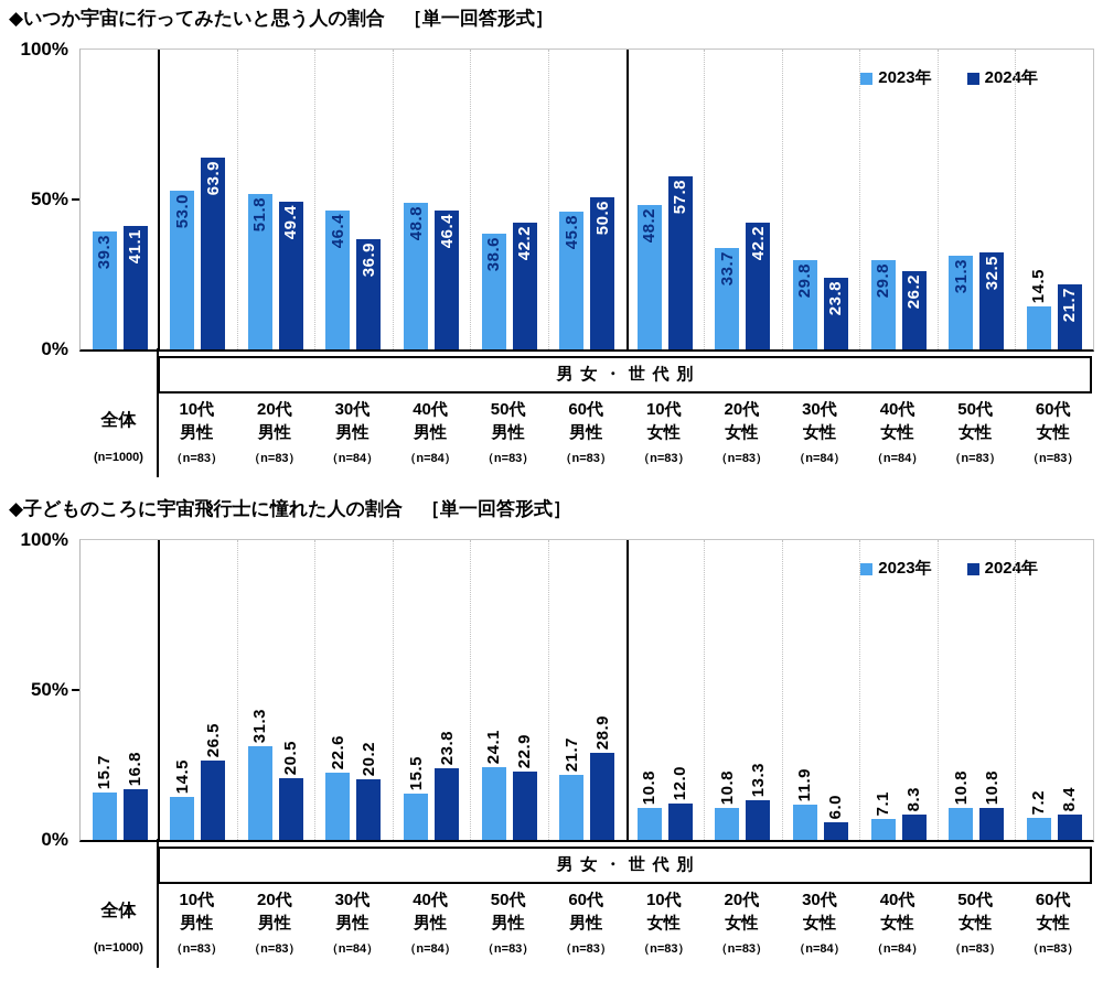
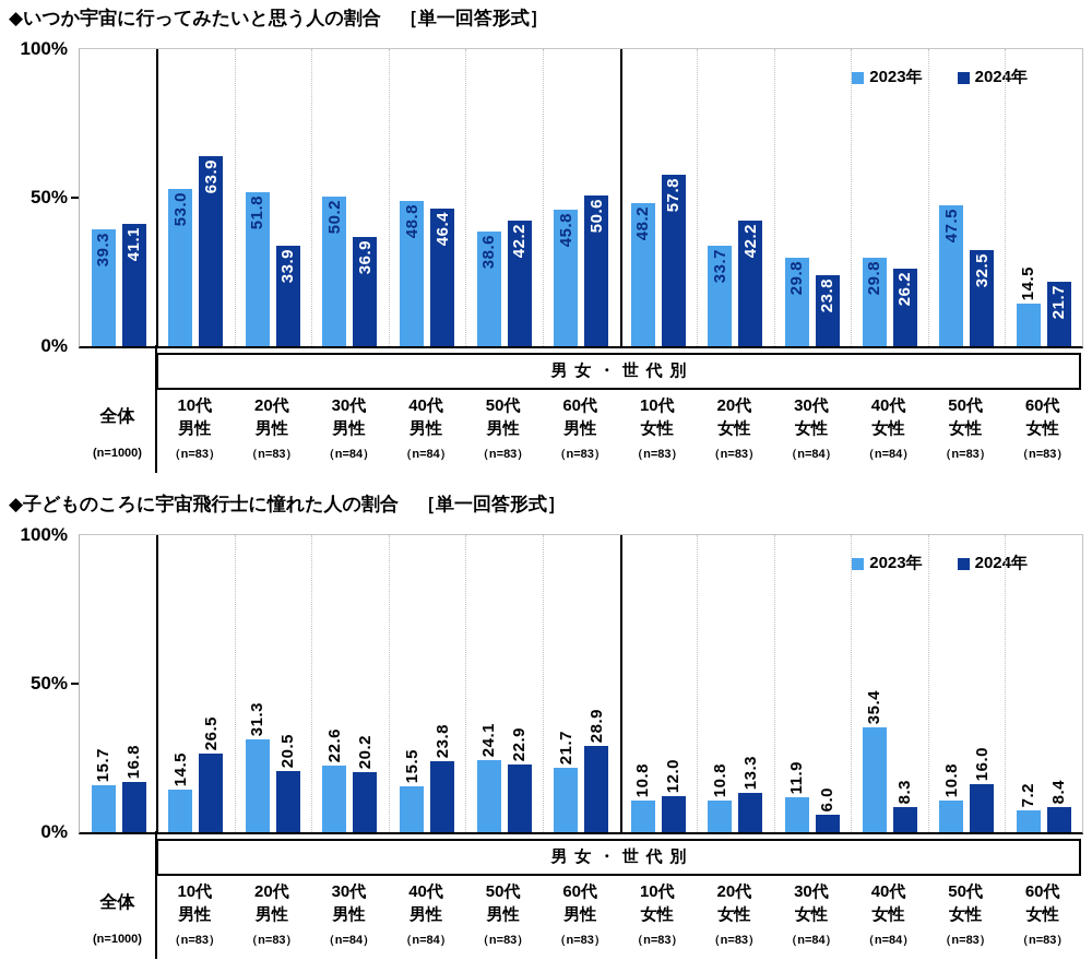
◆いつか宇宙に行ってみたいと思う人の割合 ［単一回答形式］/2024年/20代 男性: 49.4 -> 33.9
◆いつか宇宙に行ってみたいと思う人の割合 ［単一回答形式］/2023年/30代 男性: 46.4 -> 50.2
◆いつか宇宙に行ってみたいと思う人の割合 ［単一回答形式］/2023年/50代 女性: 31.3 -> 47.5
◆子どものころに宇宙飛行士に憧れた人の割合 ［単一回答形式］/2023年/40代 女性: 7.1 -> 35.4
◆子どものころに宇宙飛行士に憧れた人の割合 ［単一回答形式］/2024年/50代 女性: 10.8 -> 16.0
